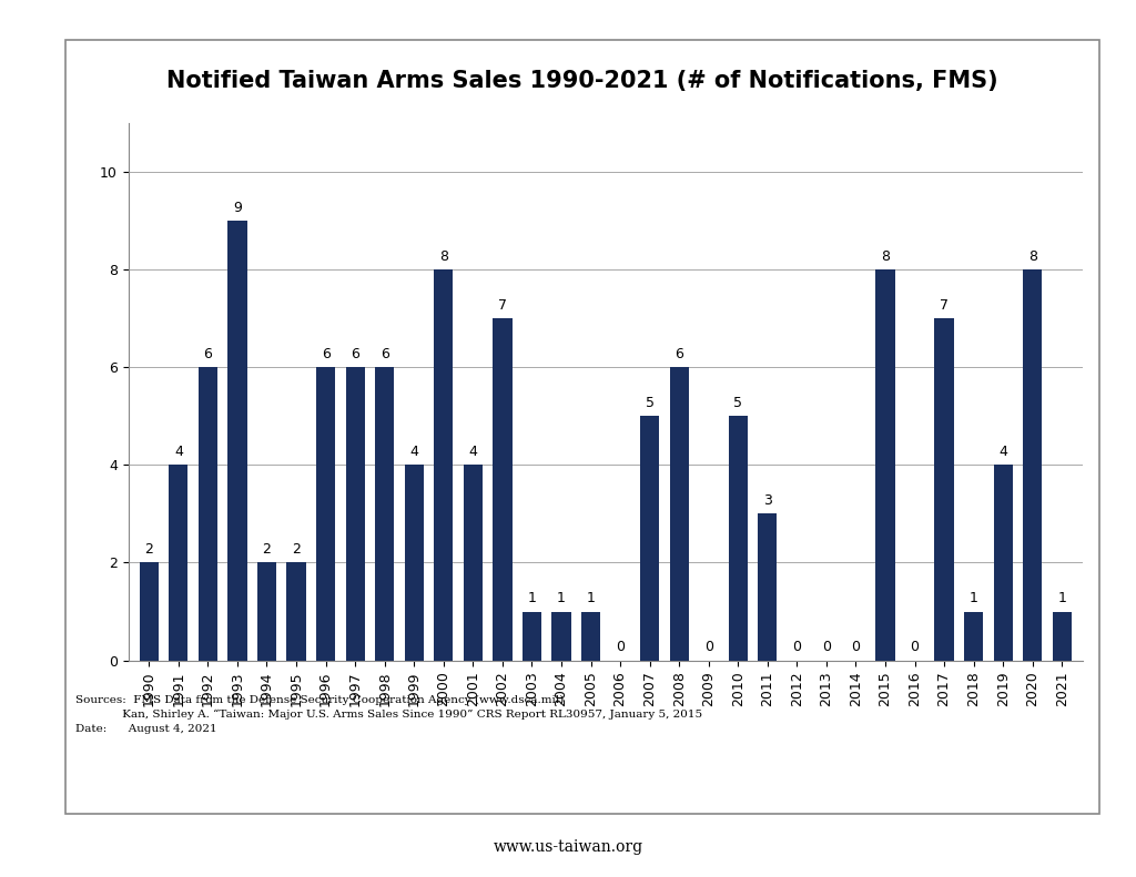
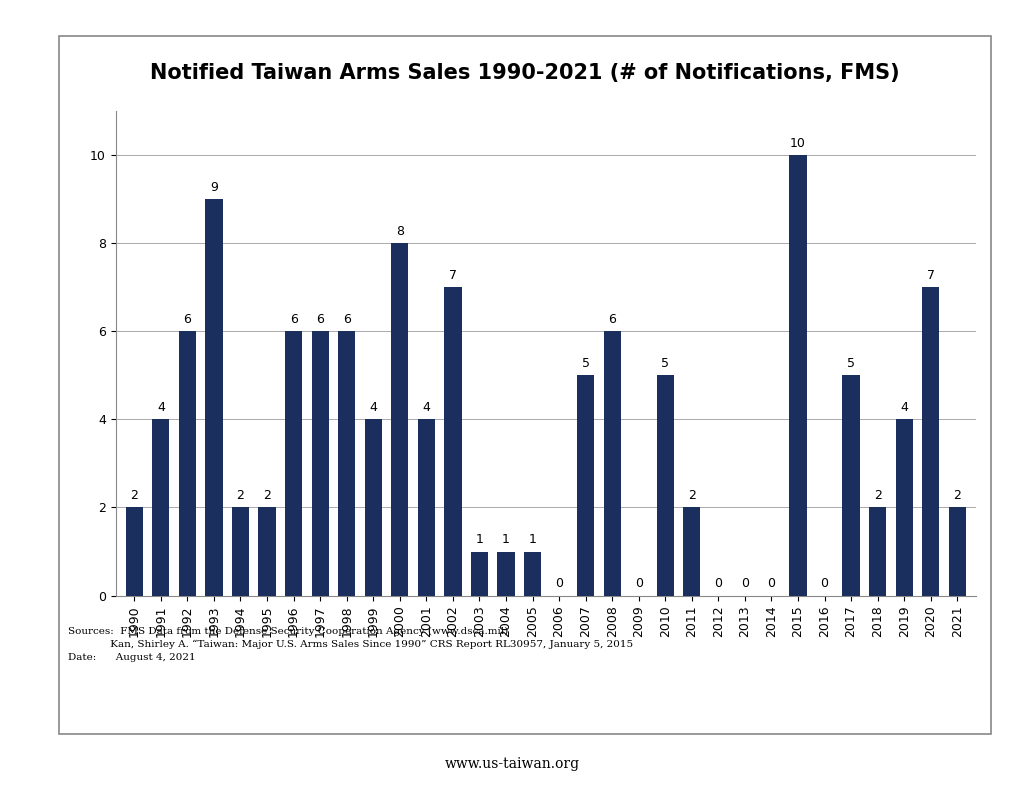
2011: 3 -> 2
2015: 8 -> 10
2017: 7 -> 5
2018: 1 -> 2
2020: 8 -> 7
2021: 1 -> 2
